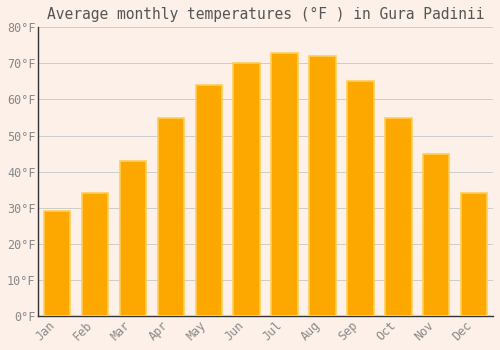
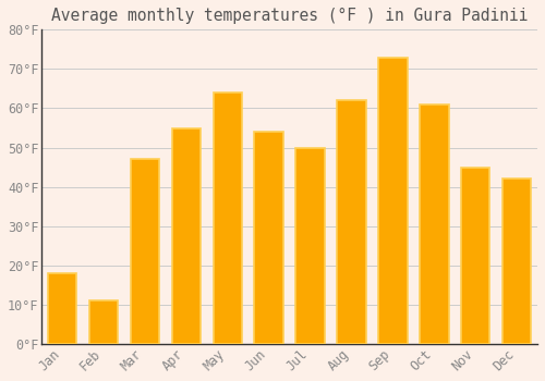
Jan: 29°F -> 18°F
Feb: 34°F -> 11°F
Mar: 43°F -> 47°F
Jun: 70°F -> 54°F
Jul: 73°F -> 50°F
Aug: 72°F -> 62°F
Sep: 65°F -> 73°F
Oct: 55°F -> 61°F
Dec: 34°F -> 42°F
